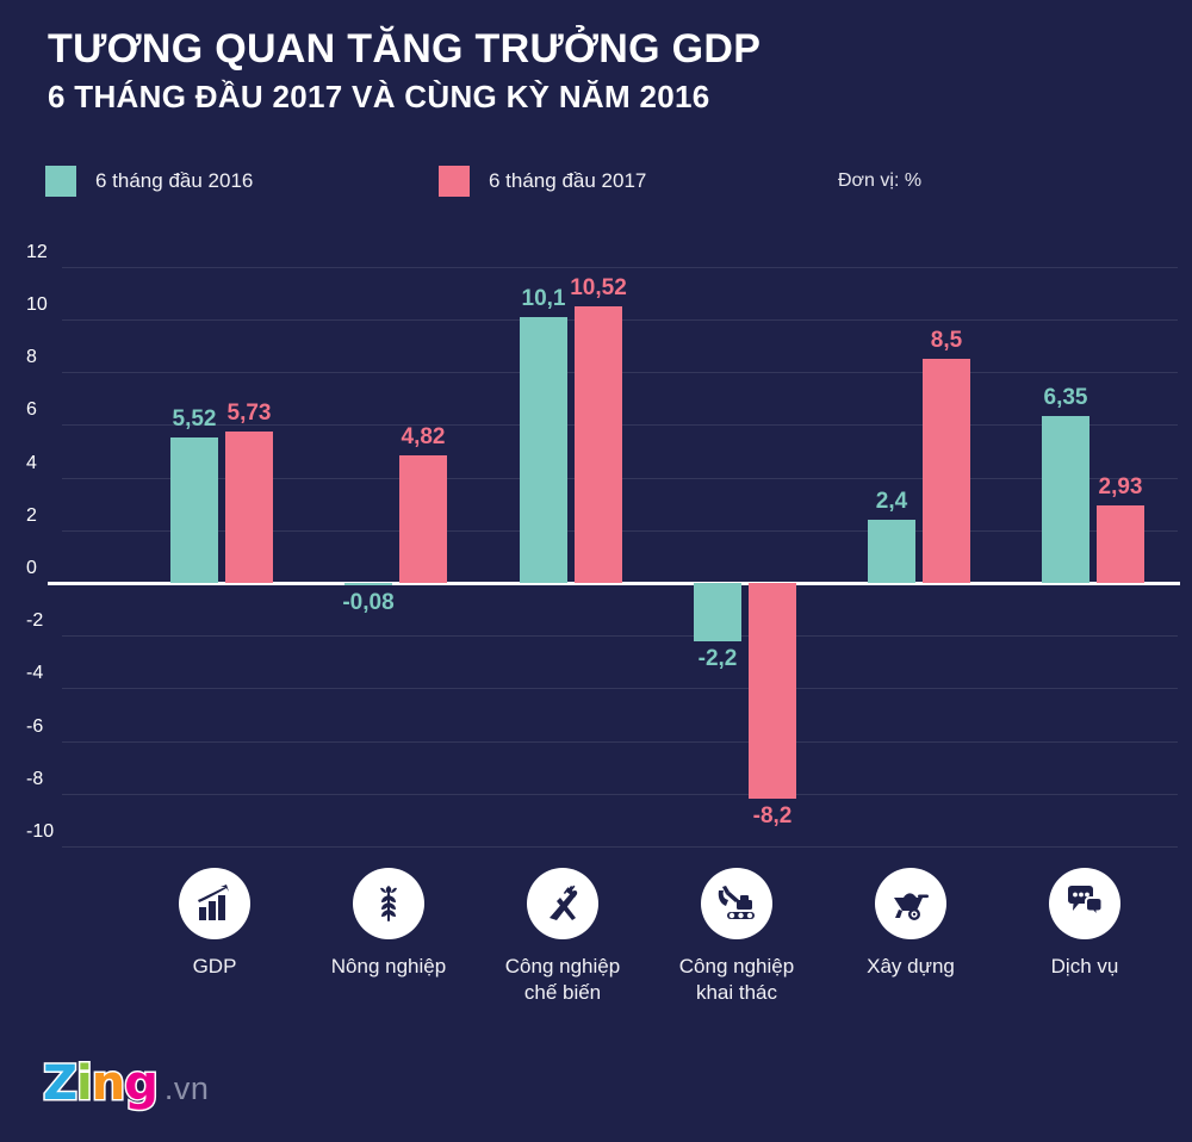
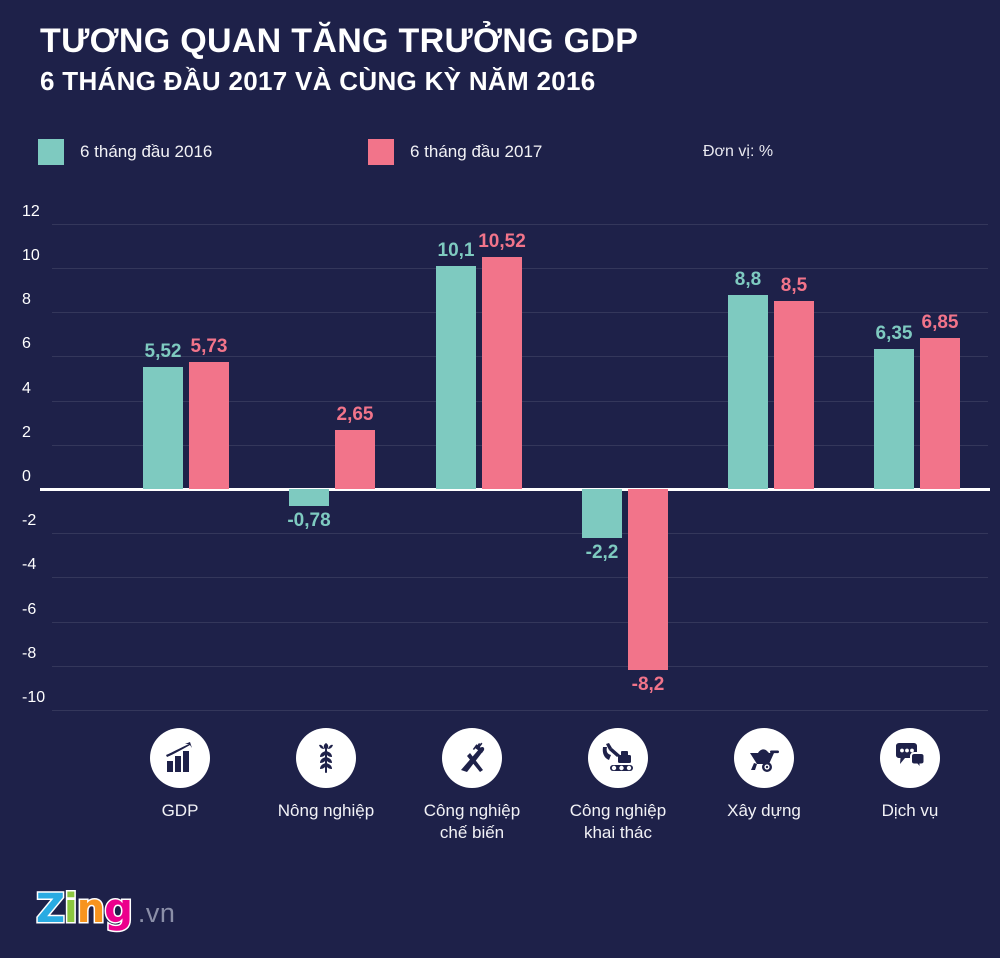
6 tháng đầu 2016/Nông nghiệp: -0,08 -> -0,78
6 tháng đầu 2017/Nông nghiệp: 4,82 -> 2,65
6 tháng đầu 2016/Xây dựng: 2,4 -> 8,8
6 tháng đầu 2017/Dịch vụ: 2,93 -> 6,85
